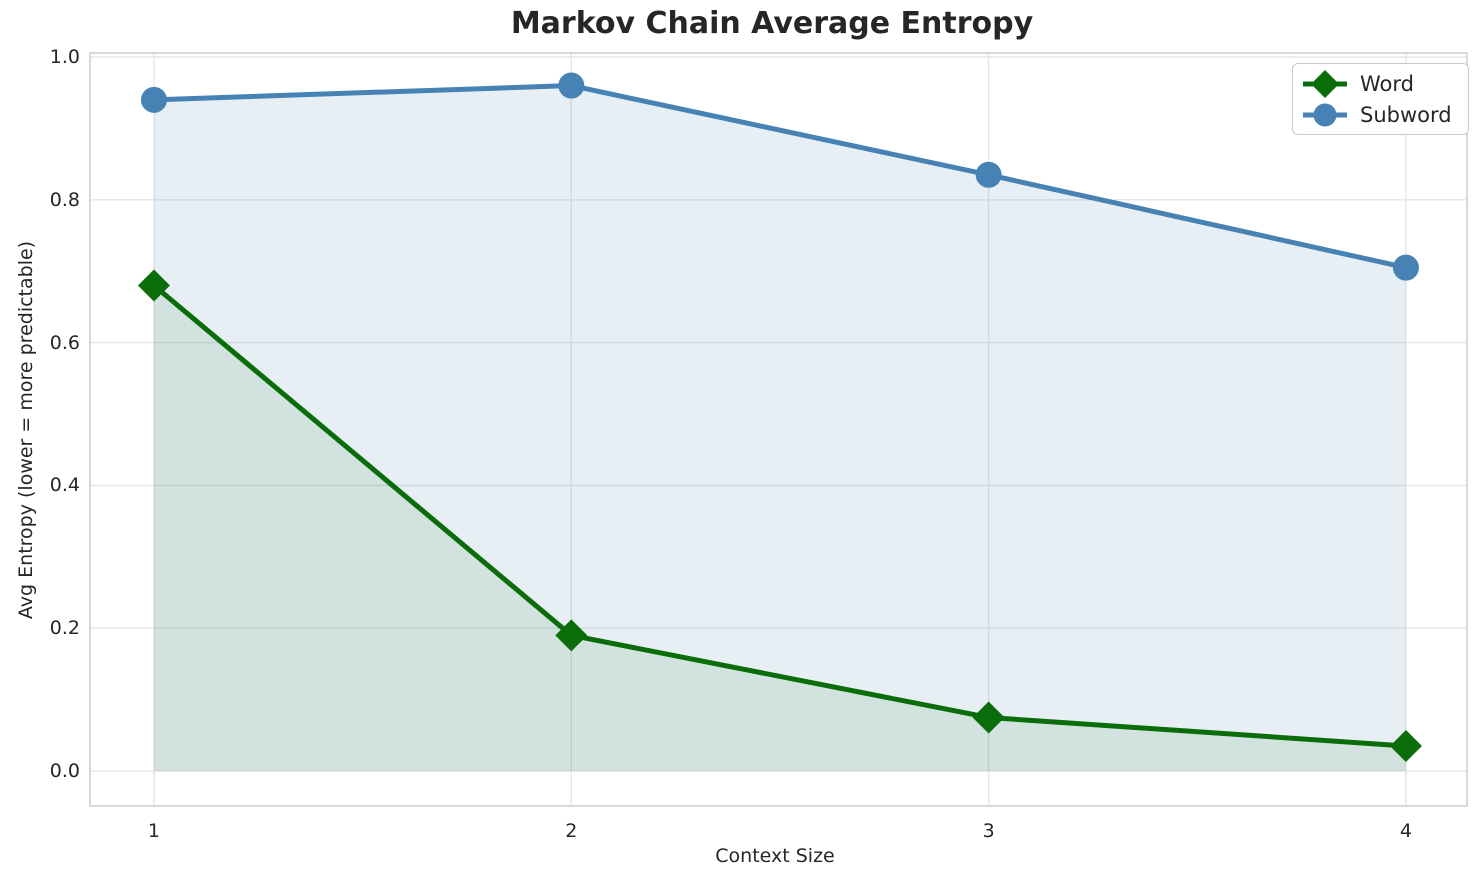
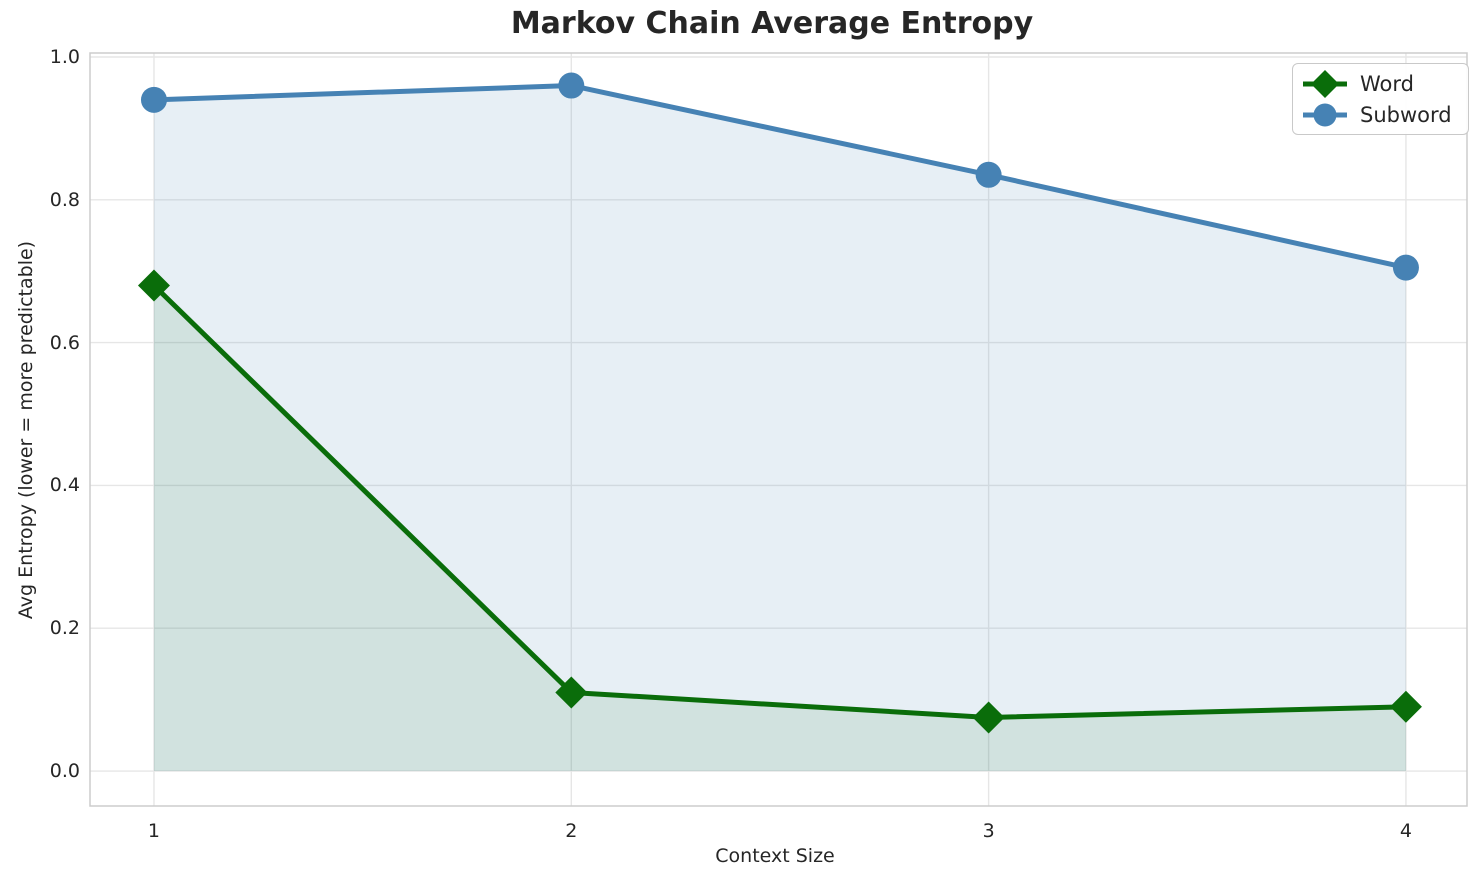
Word/2: 0.19 -> 0.11
Word/4: 0.04 -> 0.09
